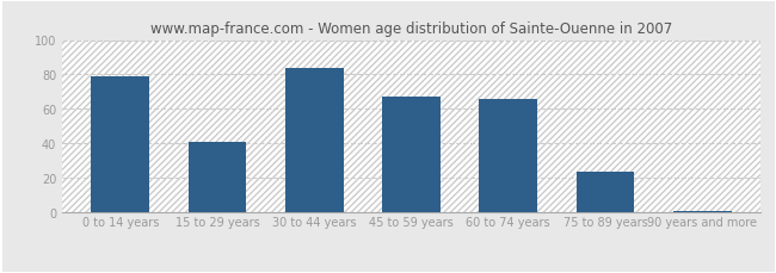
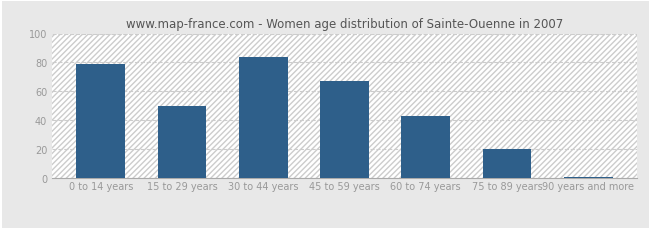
15 to 29 years: 41 -> 50
60 to 74 years: 66 -> 43
75 to 89 years: 24 -> 20
